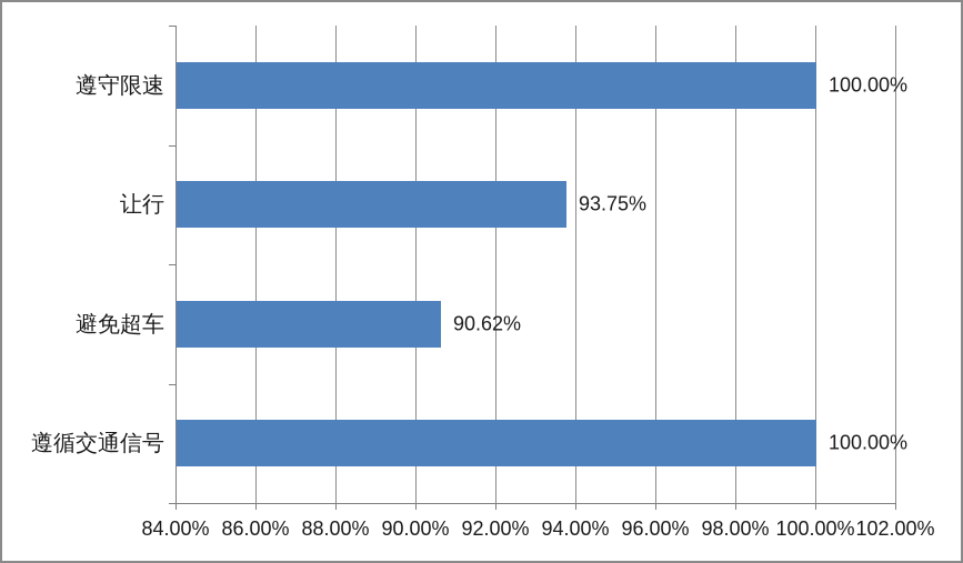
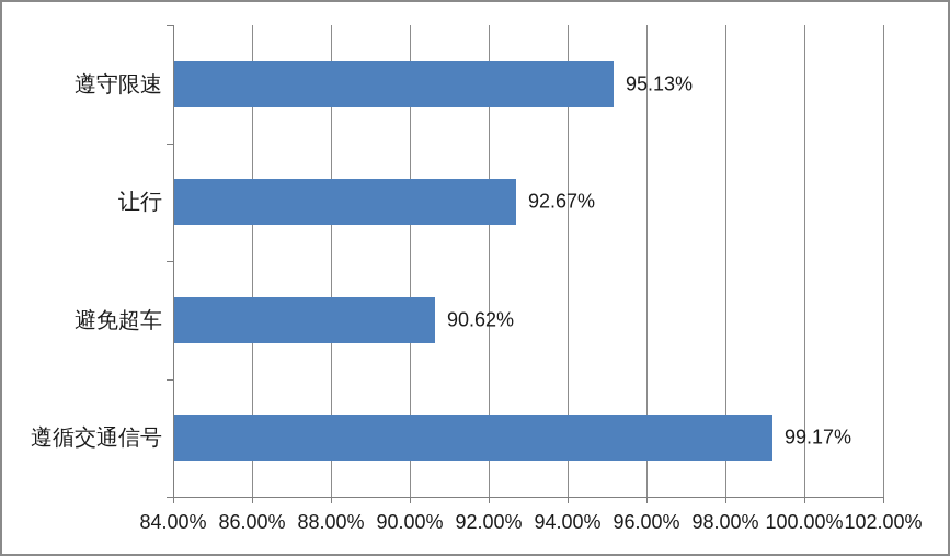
遵守限速: 100.00% -> 95.13%
让行: 93.75% -> 92.67%
遵循交通信号: 100.00% -> 99.17%
